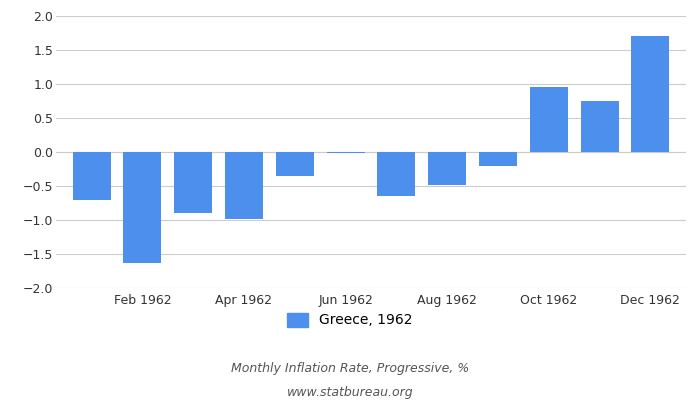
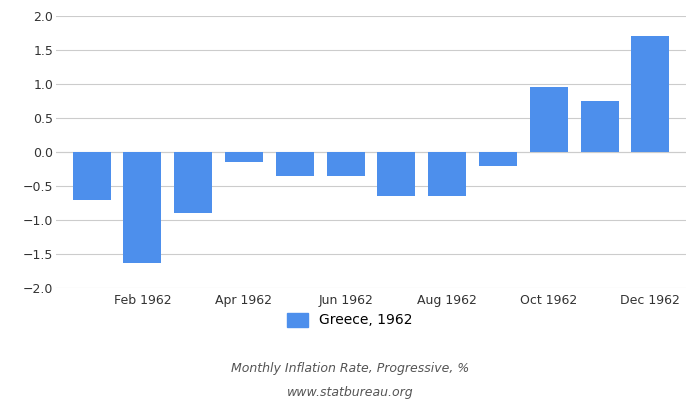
Apr 1962: -0.98 -> -0.15
Jun 1962: -0.02 -> -0.35
Aug 1962: -0.48 -> -0.65
